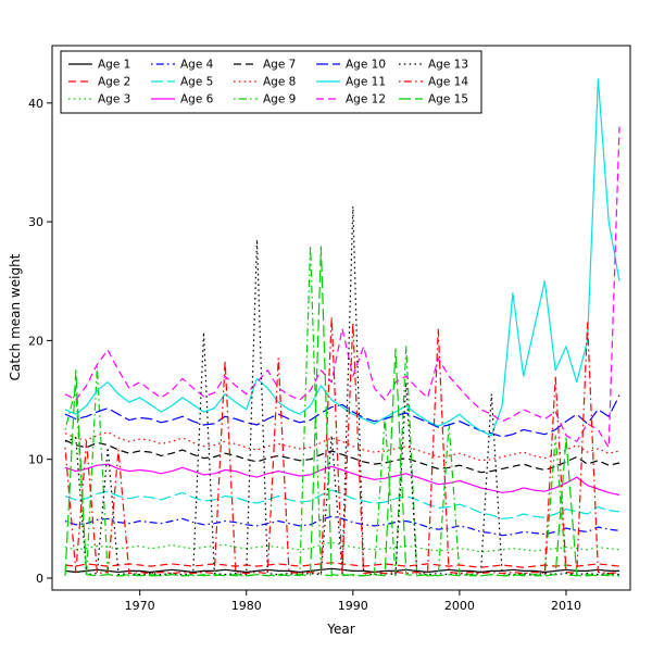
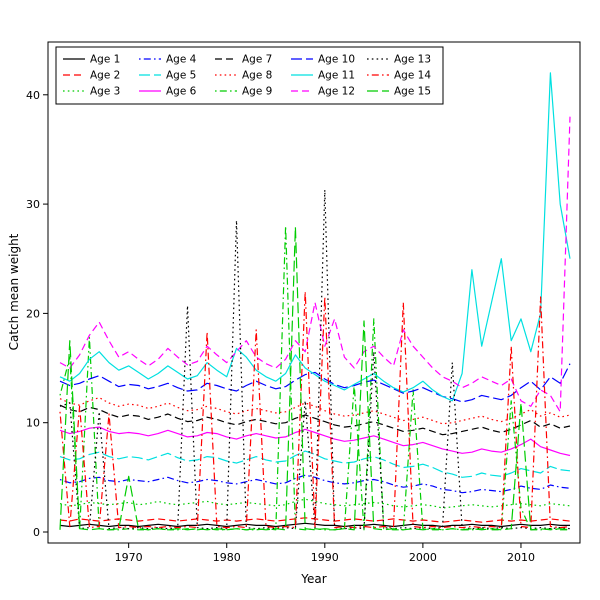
Age 15/1970: 0.2 -> 5.1
Age 9/2010: 0.3 -> 2.2
